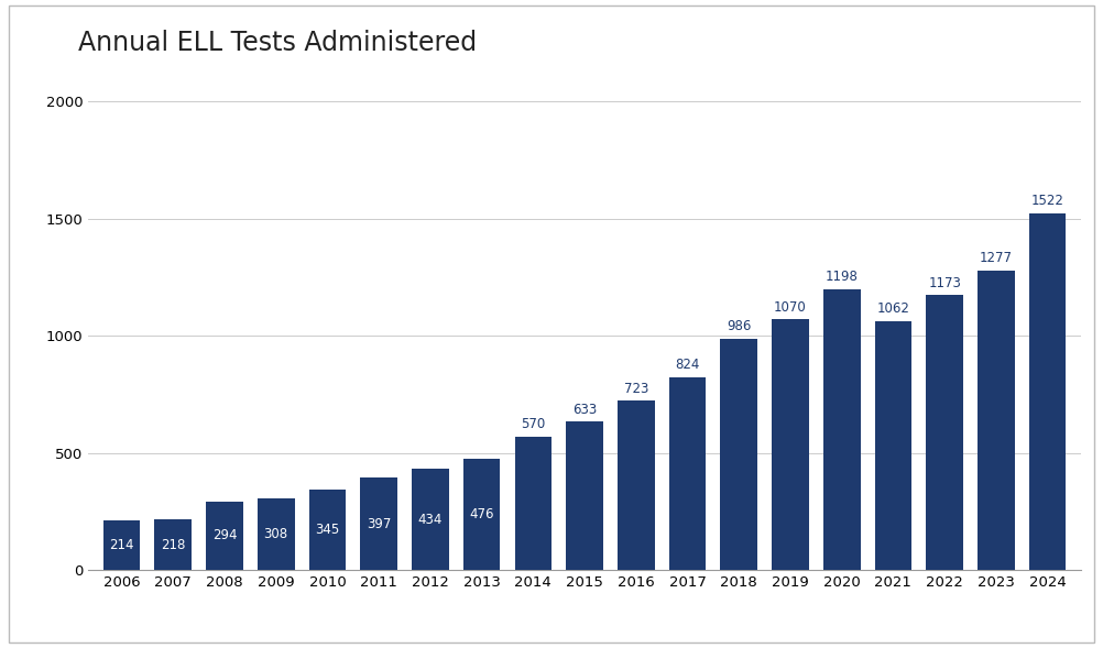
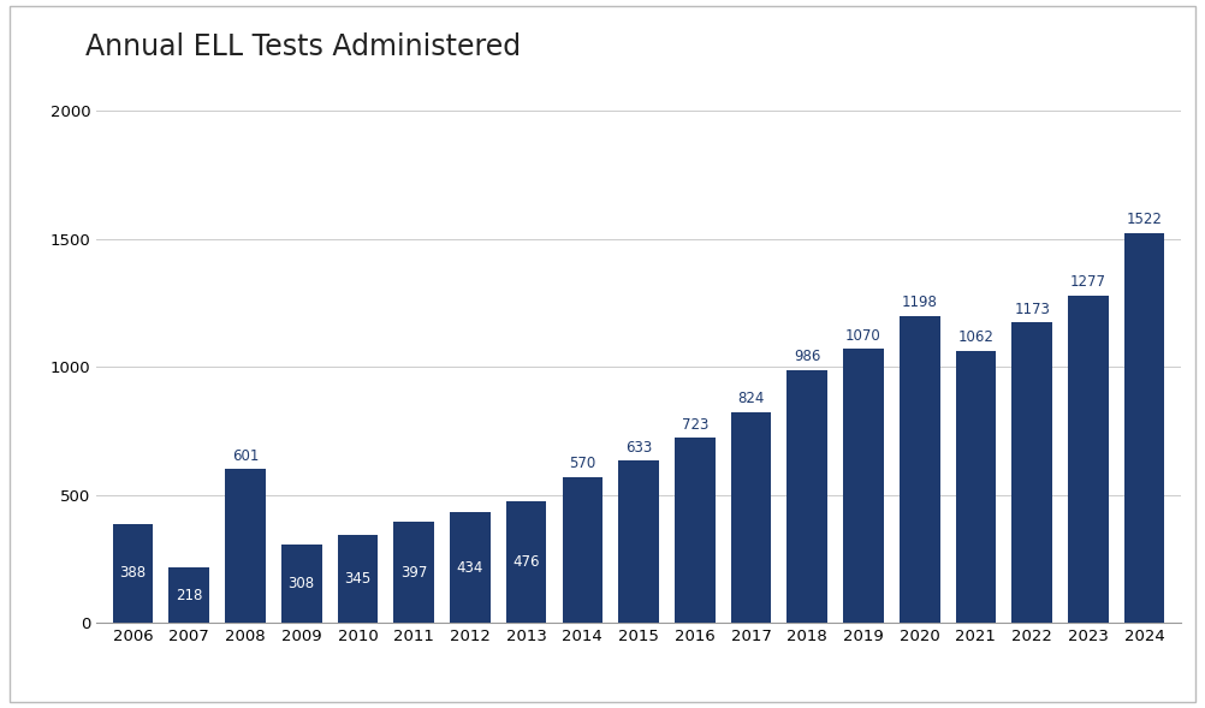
2006: 214 -> 388
2008: 294 -> 601
